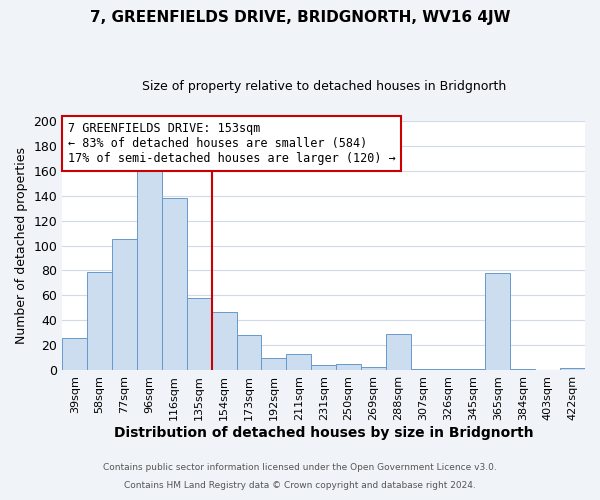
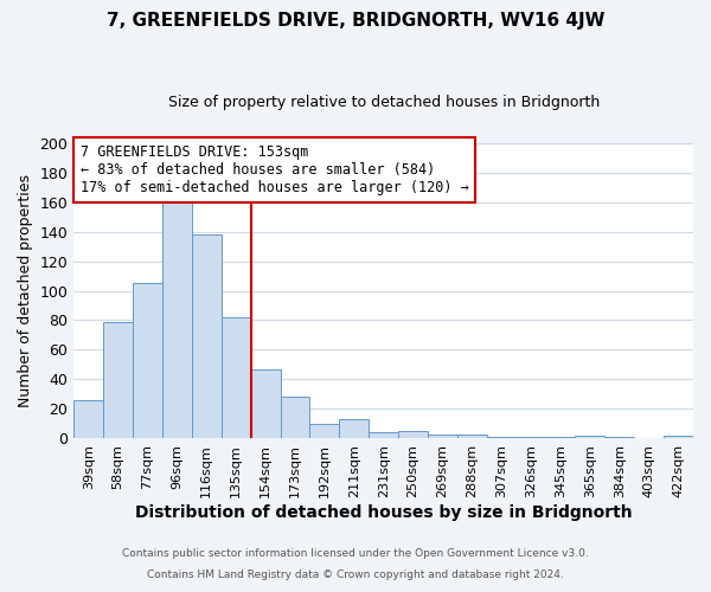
135sqm: 58 -> 82
288sqm: 29 -> 3
365sqm: 78 -> 2
